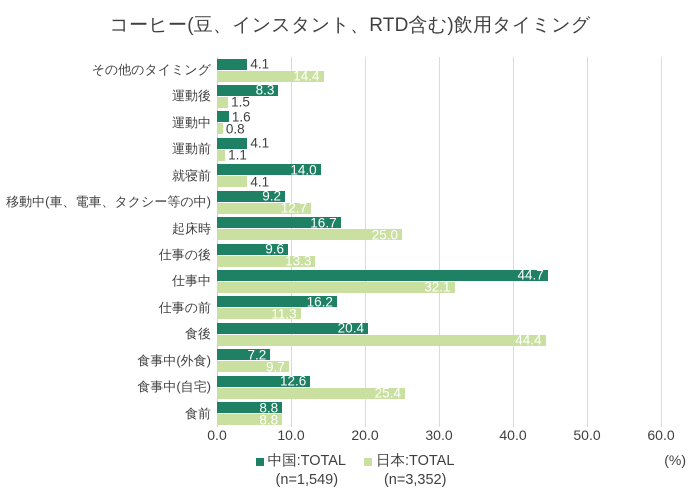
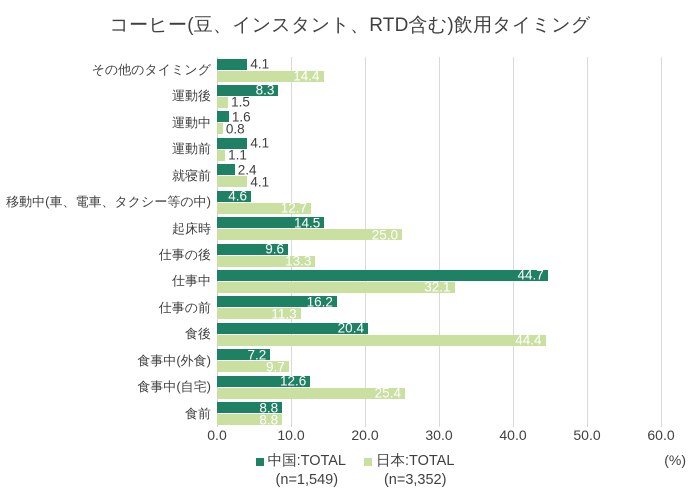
中国:TOTAL/就寝前: 14.0 -> 2.4
中国:TOTAL/移動中(車、電車、タクシー等の中): 9.2 -> 4.6
中国:TOTAL/起床時: 16.7 -> 14.5
